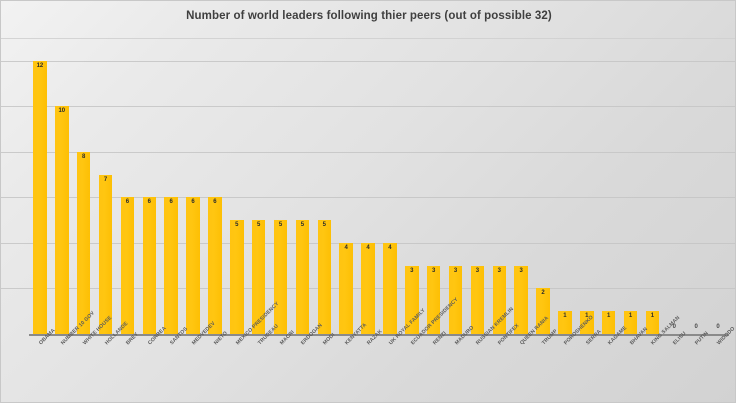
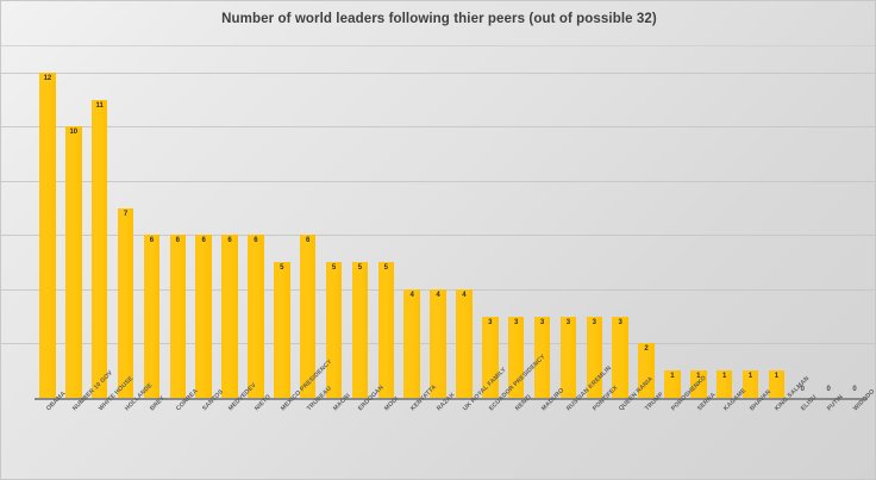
WHITE HOUSE: 8 -> 11
TRUDEAU: 5 -> 6
